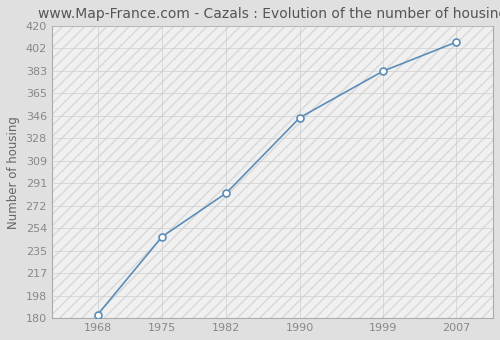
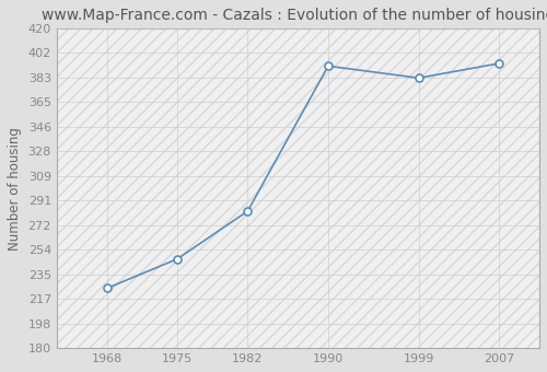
1968: 183 -> 225
1990: 345 -> 392
2007: 407 -> 394
